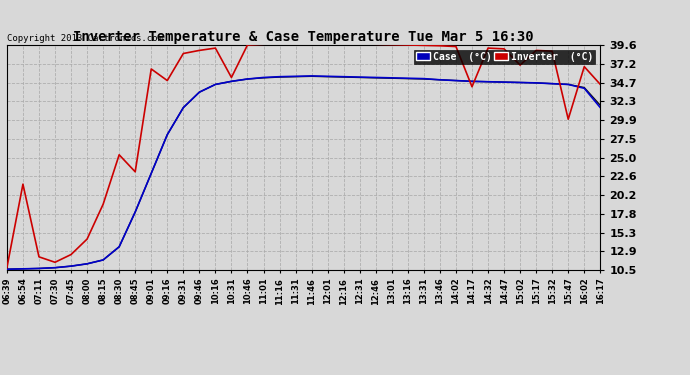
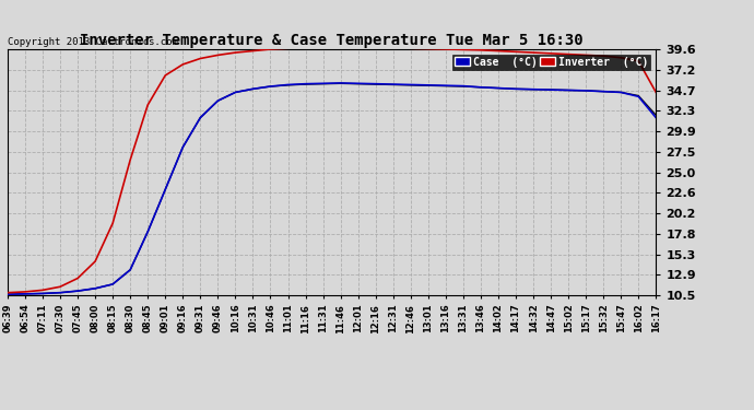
Inverter (°C)/06:54: 21.6 -> 10.9
Inverter (°C)/07:11: 12.2 -> 11.1
Inverter (°C)/08:30: 25.4 -> 26.5
Inverter (°C)/08:45: 23.2 -> 33.0
Inverter (°C)/09:16: 35.0 -> 37.8
Inverter (°C)/10:31: 35.4 -> 39.4
Inverter (°C)/14:17: 34.2 -> 39.3
Inverter (°C)/15:02: 37.0 -> 39.0
Inverter (°C)/15:47: 30.0 -> 38.6
Inverter (°C)/16:02: 36.8 -> 38.2
